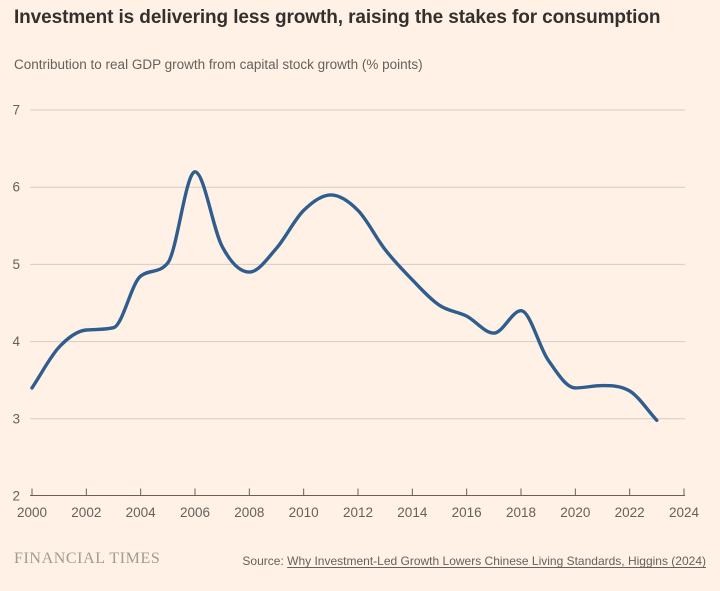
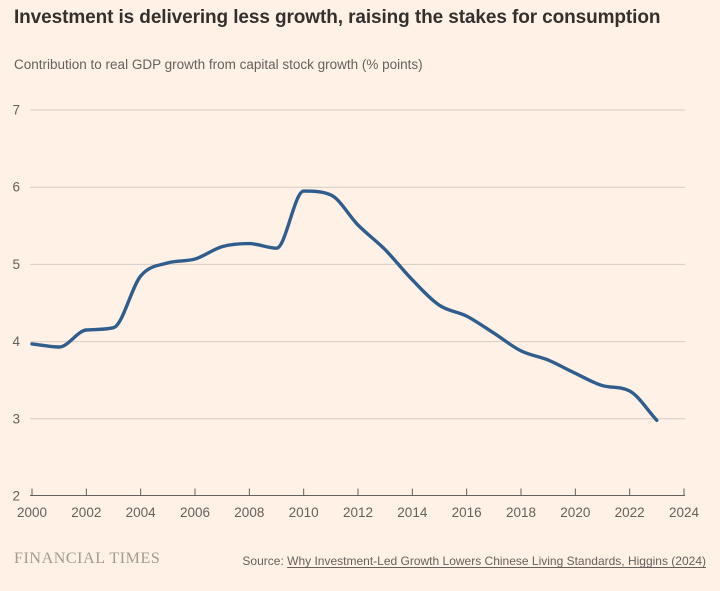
2000: 3.4 -> 4.0
2006: 6.2 -> 5.1
2008: 4.9 -> 5.3
2010: 5.7 -> 6.0
2012: 5.7 -> 5.5
2018: 4.4 -> 3.9
2020: 3.4 -> 3.6
